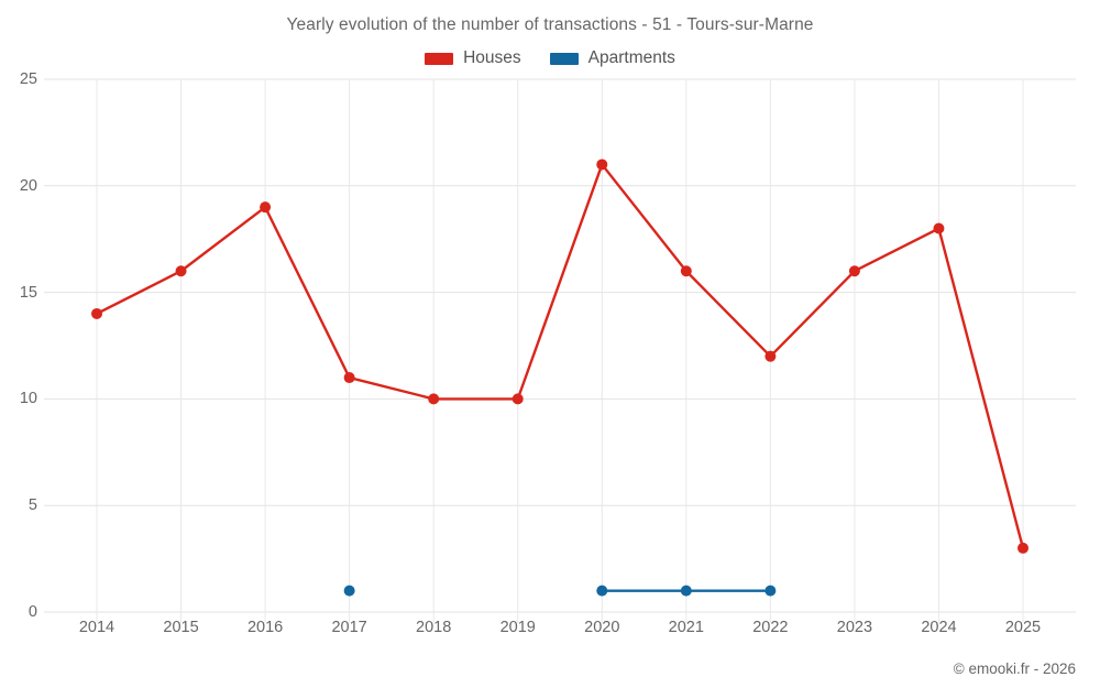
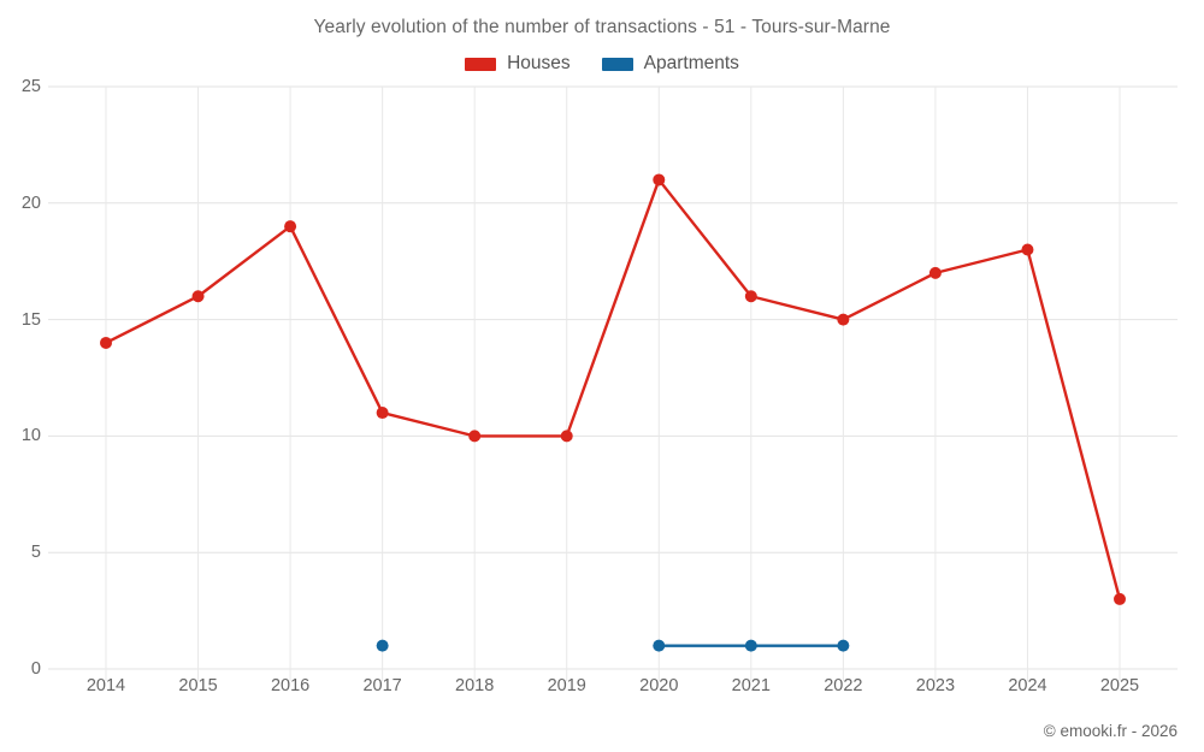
Houses/2022: 12 -> 15
Houses/2023: 16 -> 17
